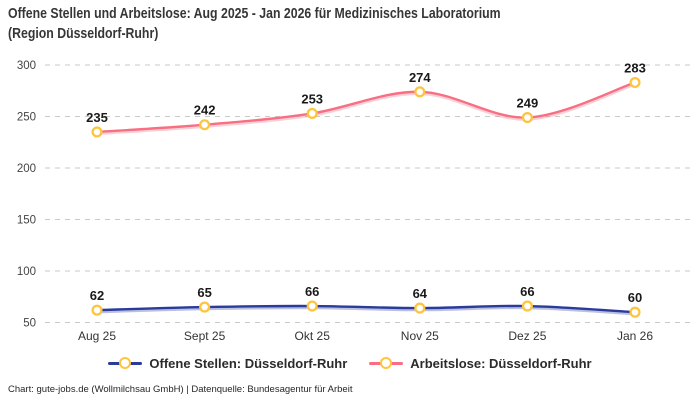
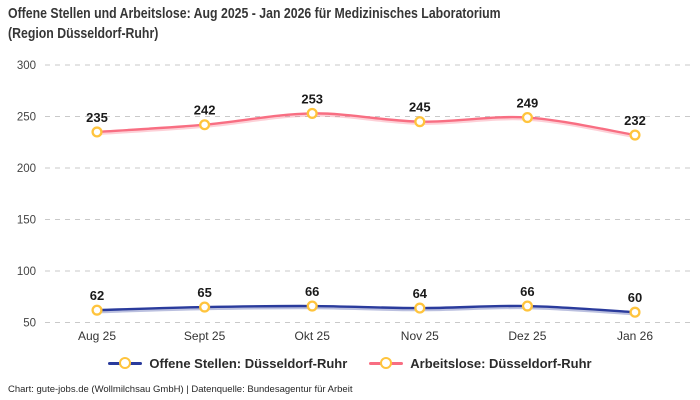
Arbeitslose: Düsseldorf-Ruhr/Nov 25: 274 -> 245
Arbeitslose: Düsseldorf-Ruhr/Jan 26: 283 -> 232
